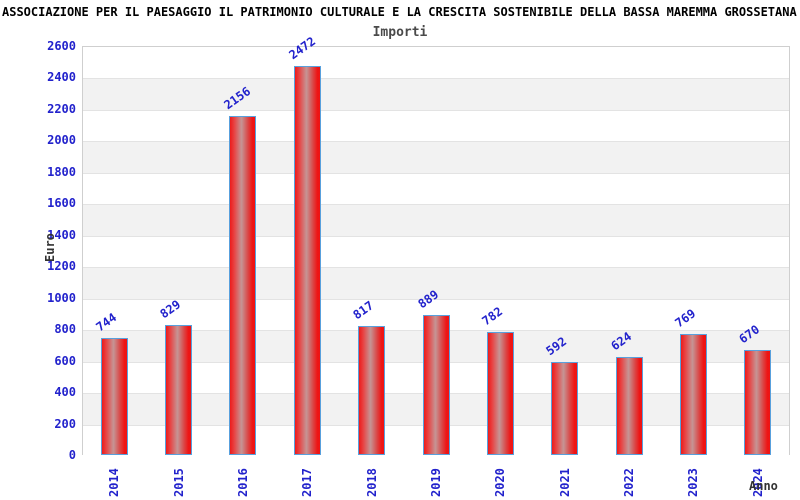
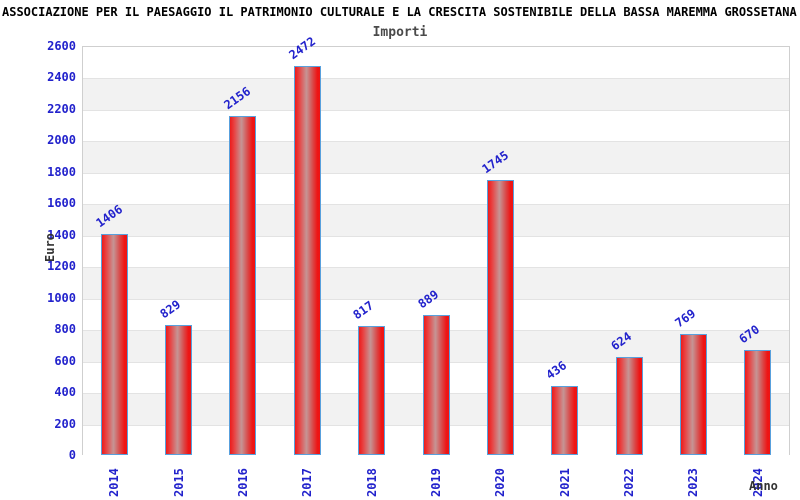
2014: 744 -> 1406
2020: 782 -> 1745
2021: 592 -> 436
